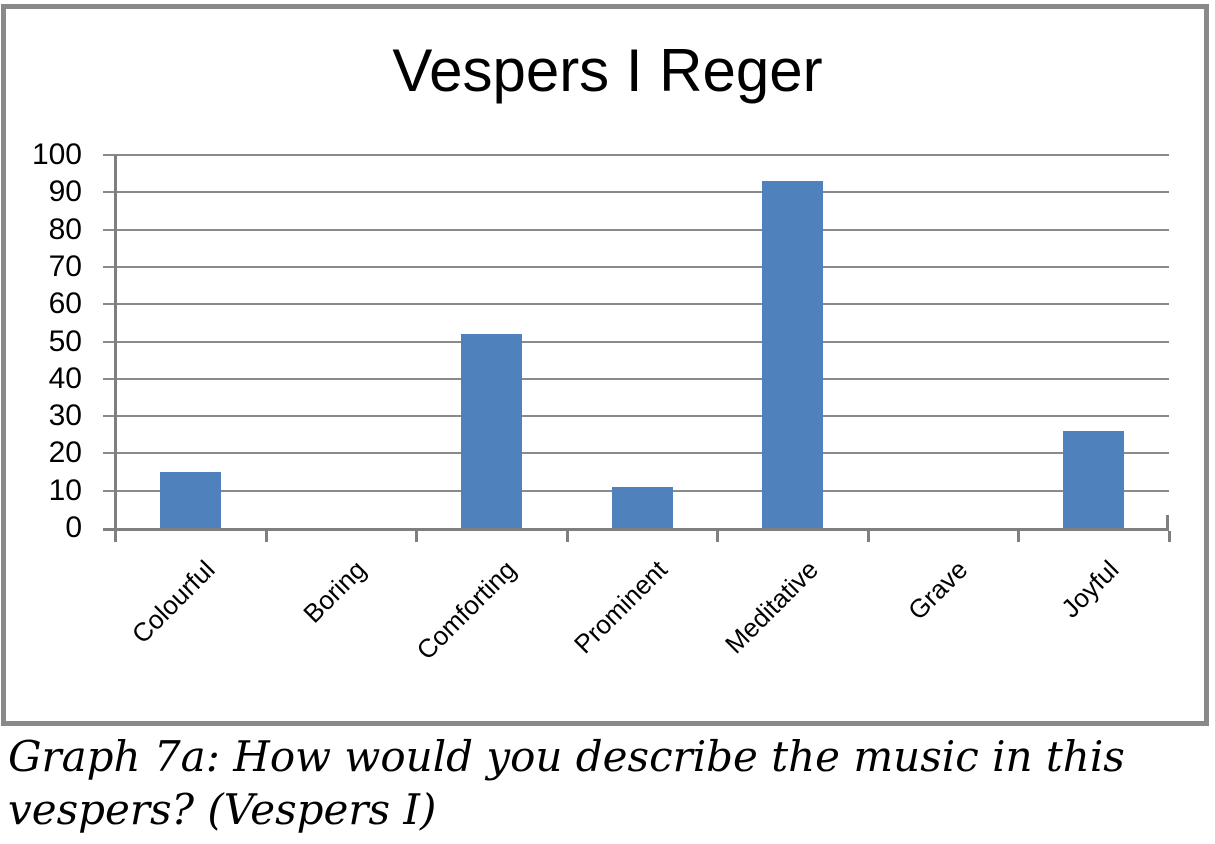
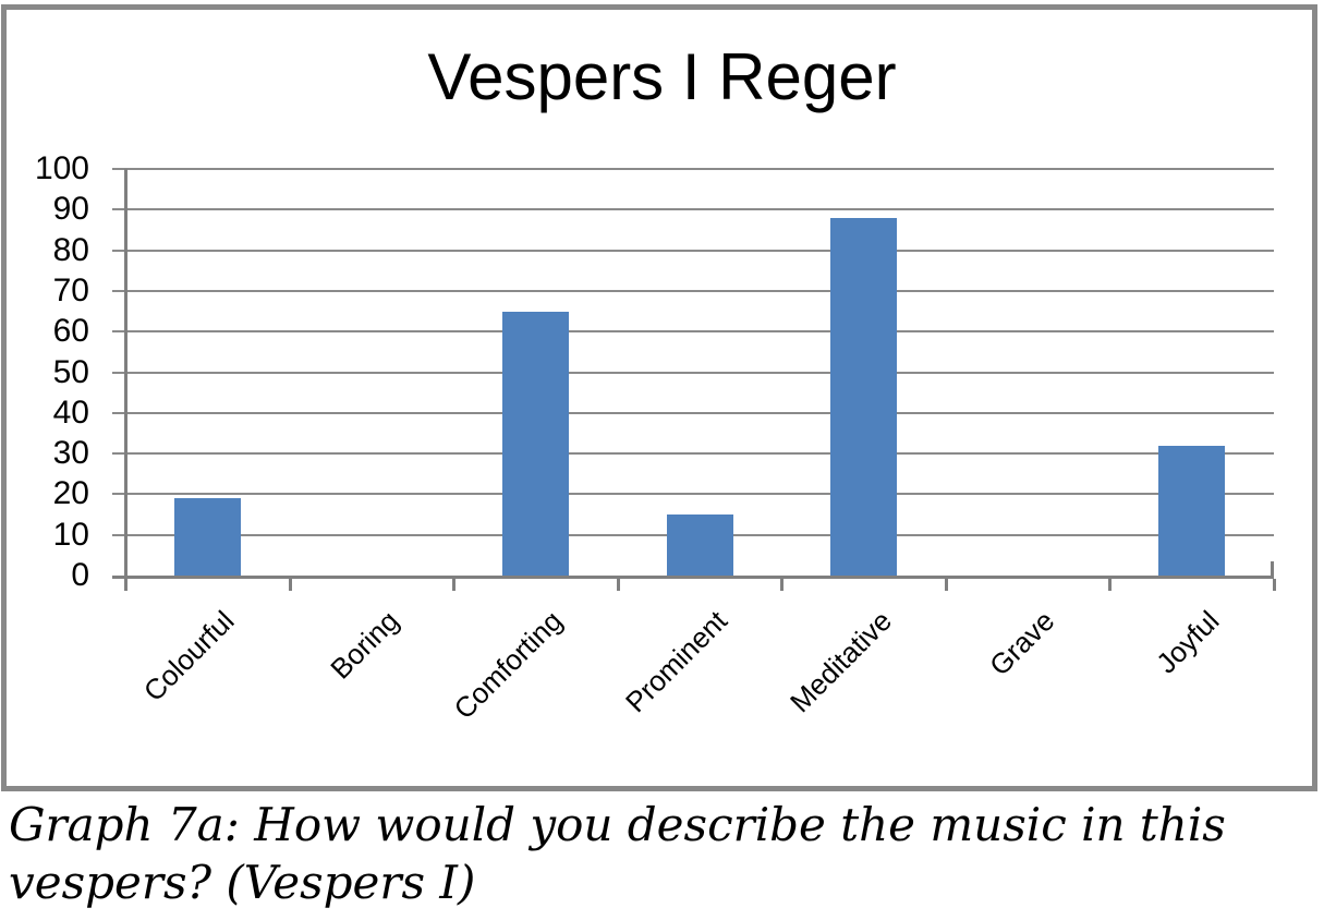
Colourful: 15 -> 19
Comforting: 52 -> 65
Prominent: 11 -> 15
Meditative: 93 -> 88
Joyful: 26 -> 32
